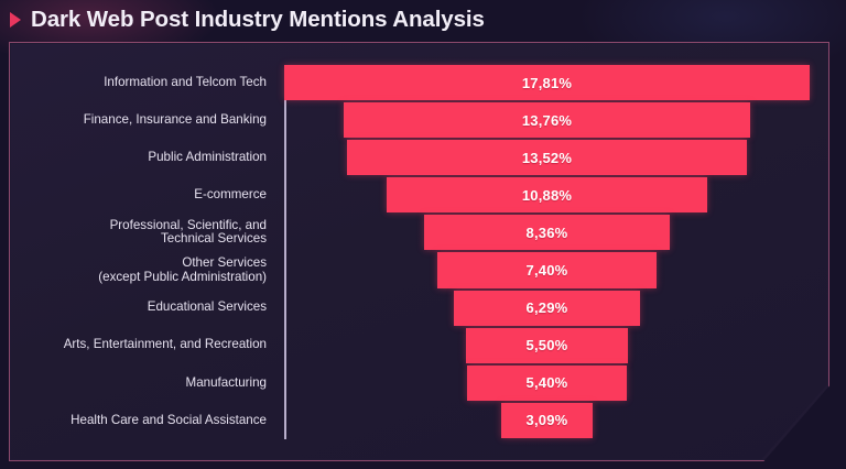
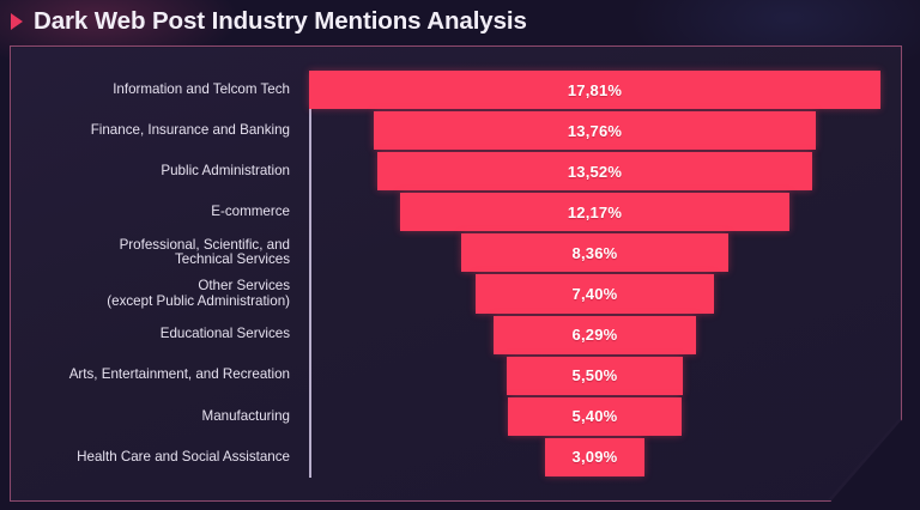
E-commerce: 10,88% -> 12,17%
